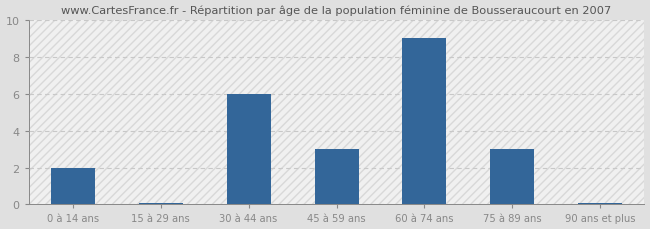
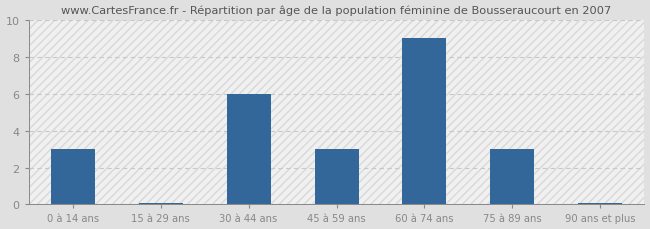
0 à 14 ans: 2.0 -> 3.0
